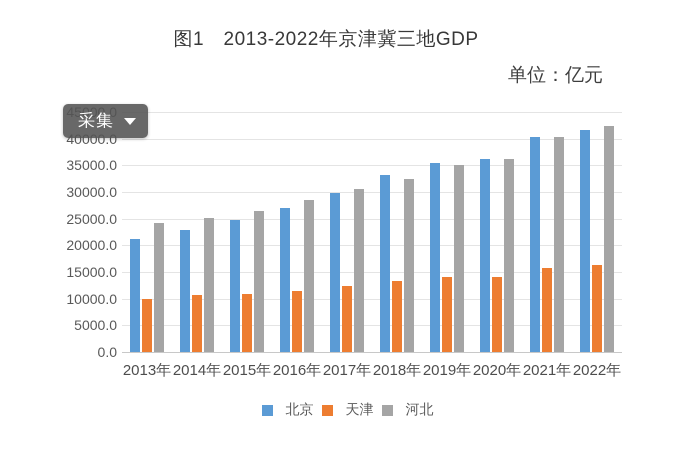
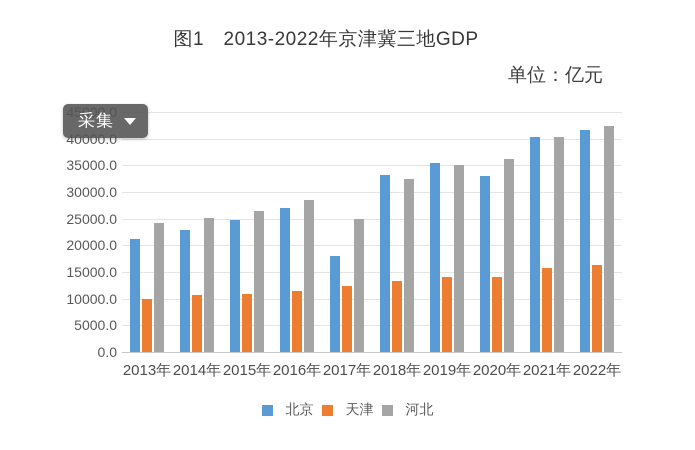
北京/2017年: 30000 -> 18000
河北/2017年: 31000 -> 25000
北京/2020年: 36000 -> 33000
